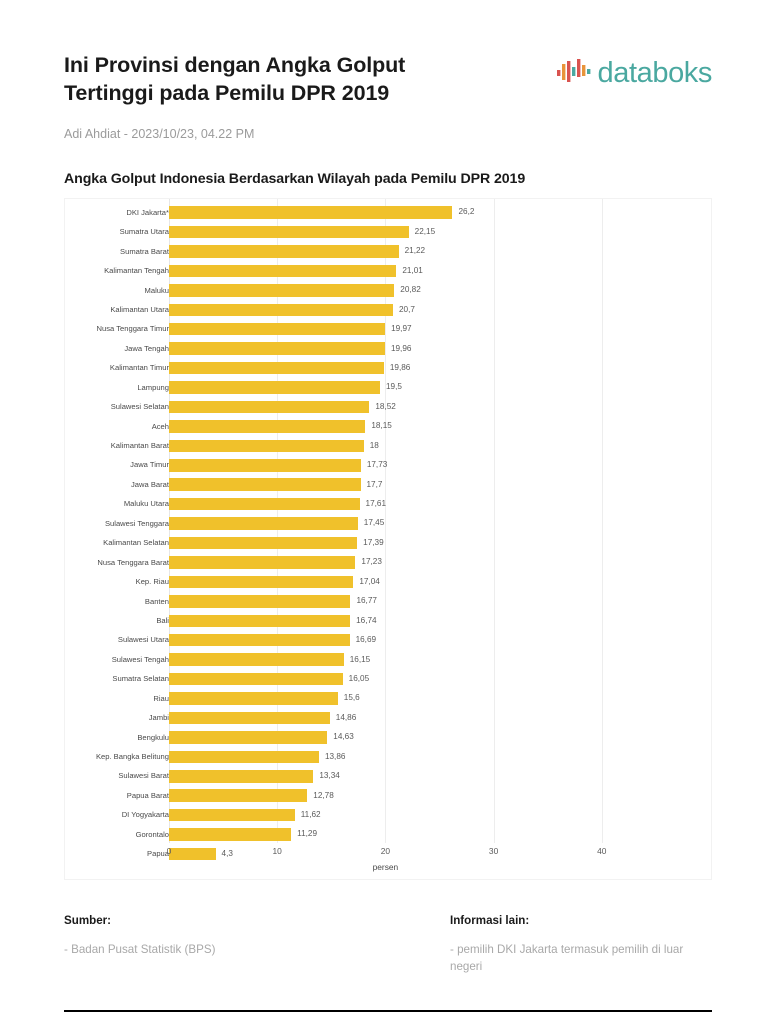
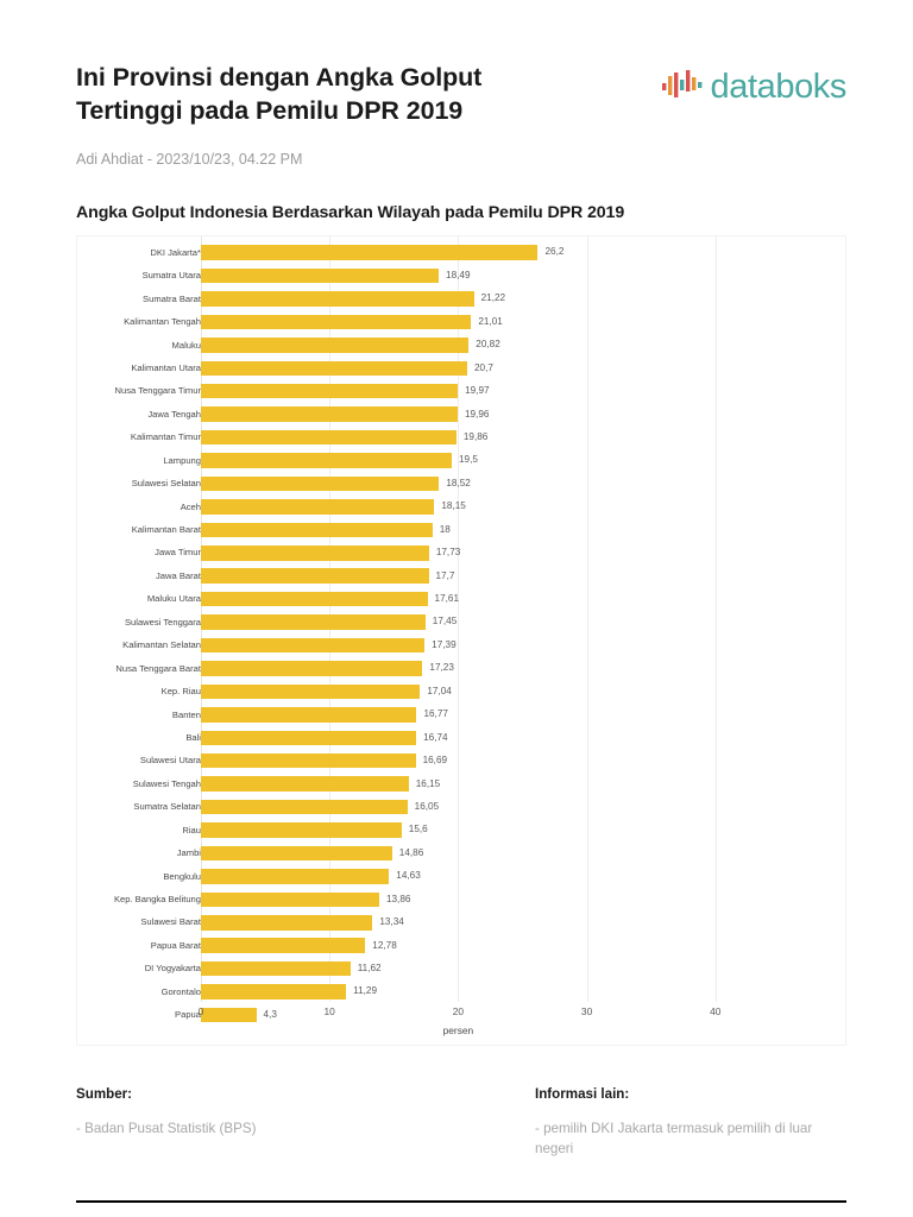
Sumatra Utara: 22,15 -> 18,49
